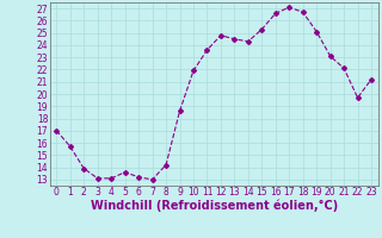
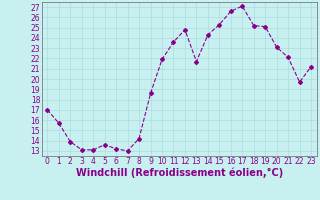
13: 24.5 -> 21.7
18: 26.7 -> 25.2
